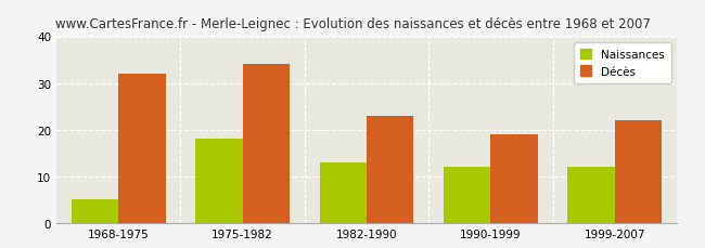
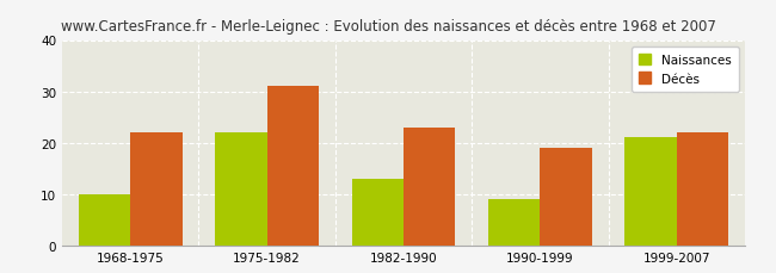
Naissances/1968-1975: 5 -> 10
Décès/1968-1975: 32 -> 22
Naissances/1975-1982: 18 -> 22
Décès/1975-1982: 34 -> 31
Naissances/1990-1999: 12 -> 9
Naissances/1999-2007: 12 -> 21
